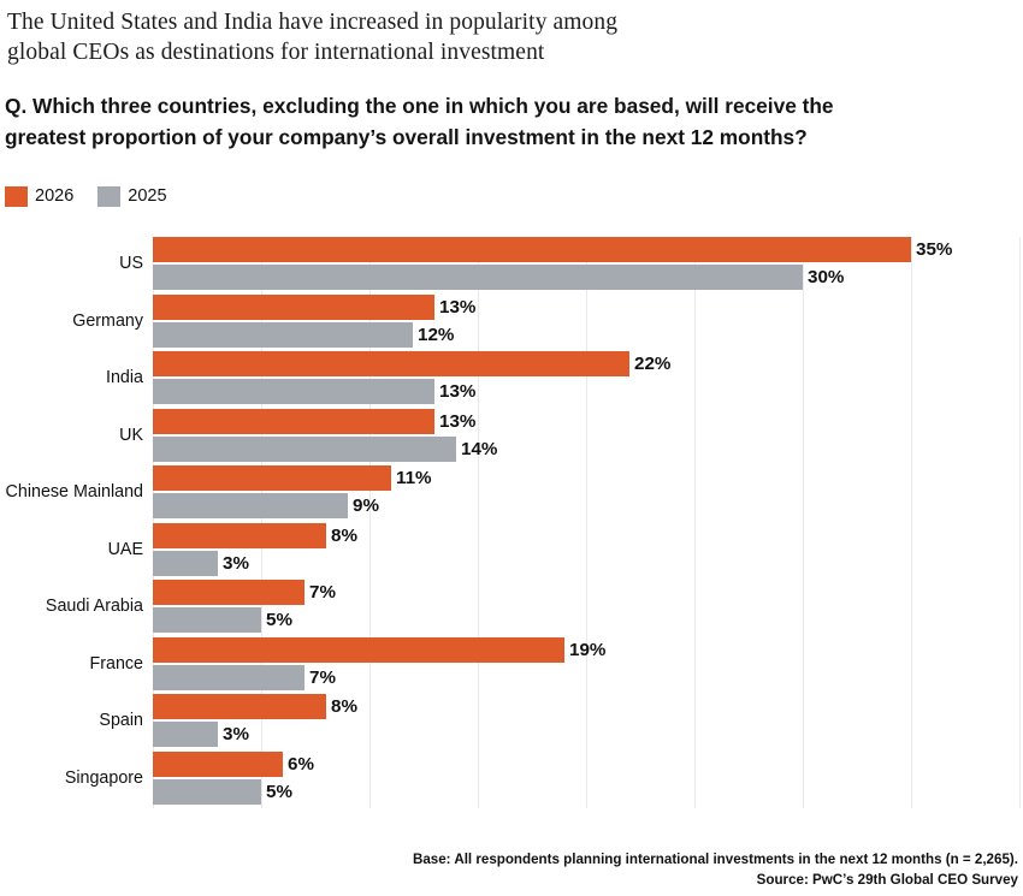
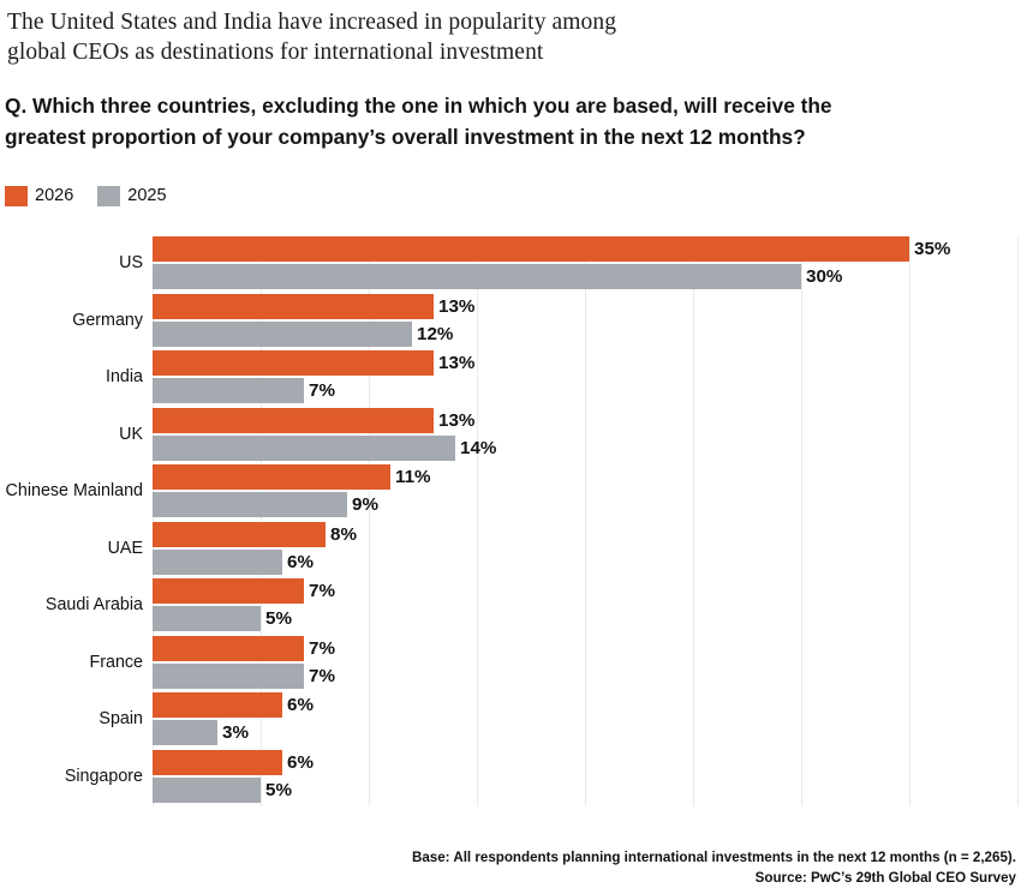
2026/India: 22% -> 13%
2025/India: 13% -> 7%
2025/UAE: 3% -> 6%
2026/France: 19% -> 7%
2026/Spain: 8% -> 6%
